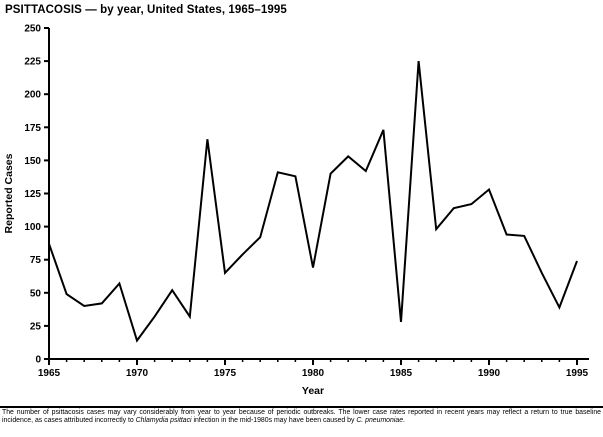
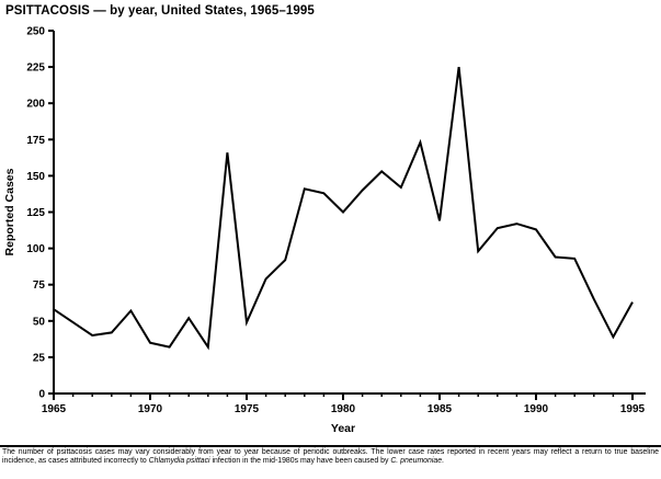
1965: 87 -> 58
1970: 14 -> 35
1975: 65 -> 49
1980: 69 -> 125
1985: 28 -> 119
1990: 128 -> 113
1995: 74 -> 63
